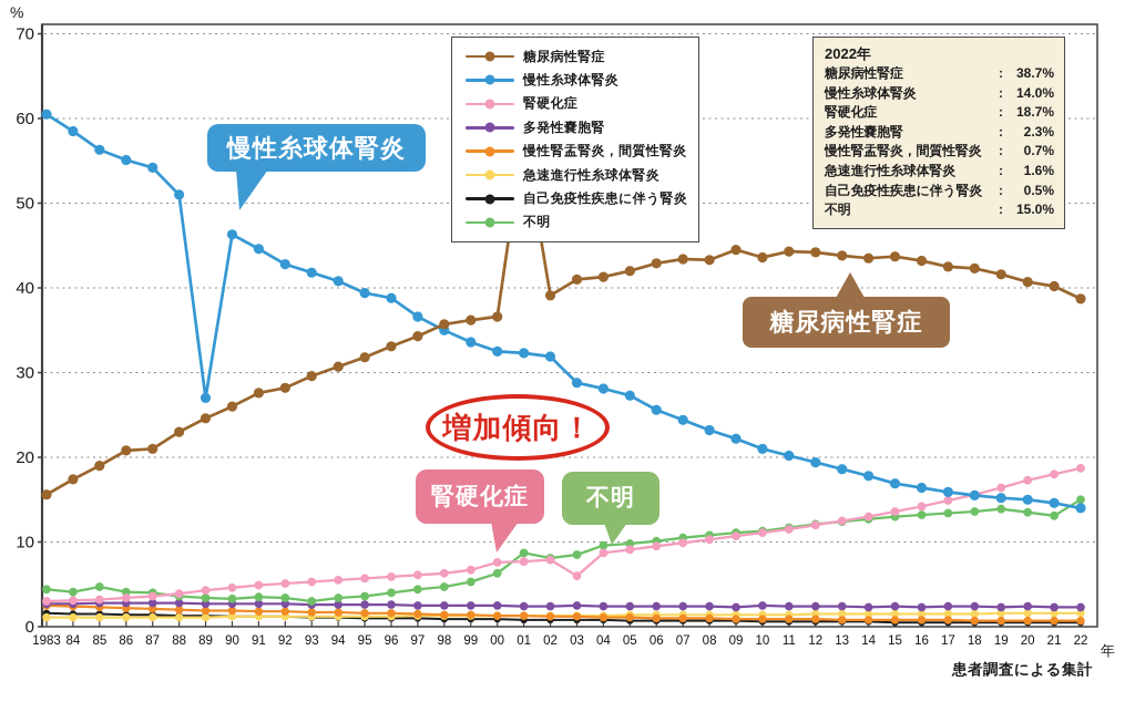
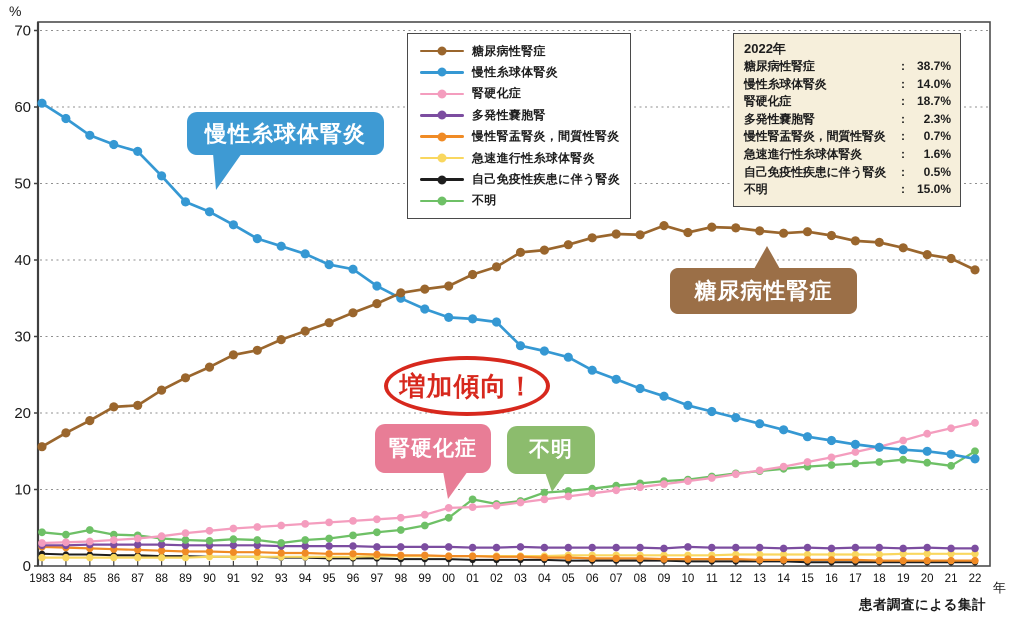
慢性糸球体腎炎/89: 27 -> 48
糖尿病性腎症/01: 58 -> 38
腎硬化症/03: 6 -> 8
